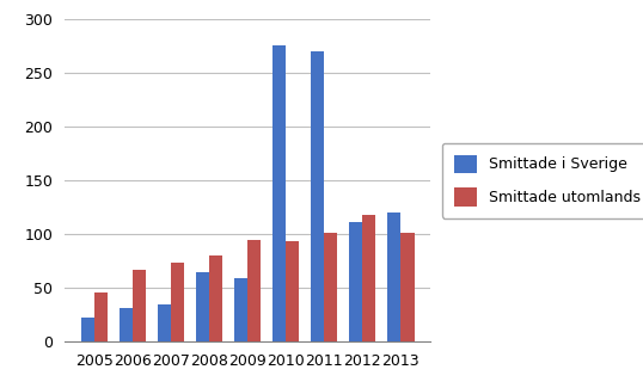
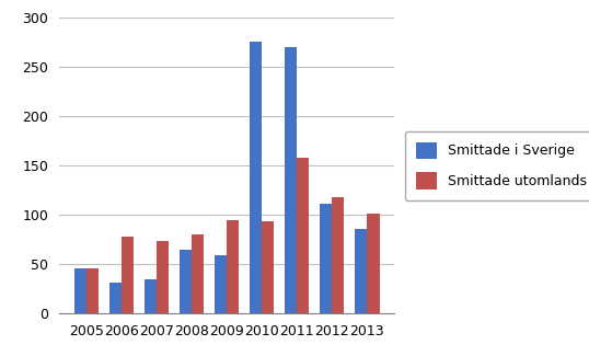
Smittade i Sverige/2005: 22 -> 46
Smittade utomlands/2006: 67 -> 78
Smittade utomlands/2011: 101 -> 158
Smittade i Sverige/2013: 120 -> 86
